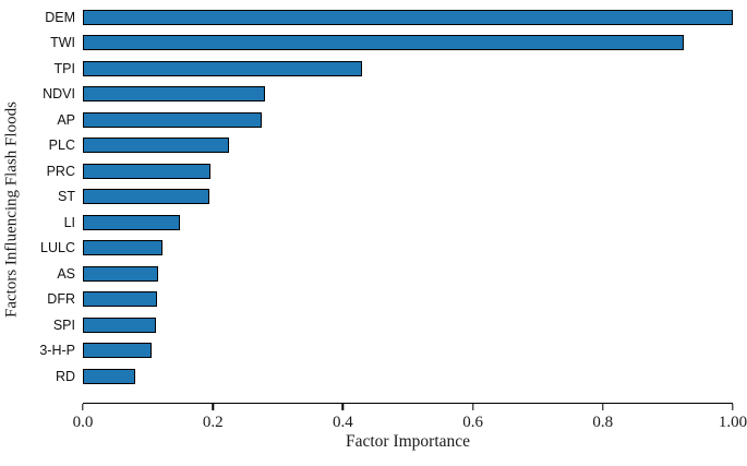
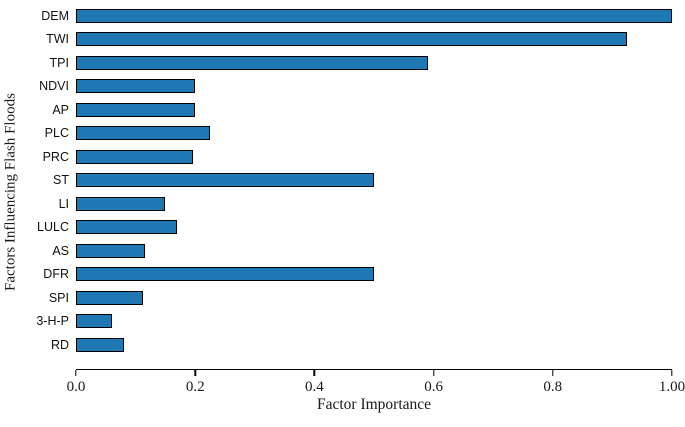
TPI: 0.43 -> 0.59
NDVI: 0.28 -> 0.20
AP: 0.28 -> 0.20
ST: 0.20 -> 0.50
LULC: 0.12 -> 0.17
DFR: 0.11 -> 0.50
3-H-P: 0.11 -> 0.06
